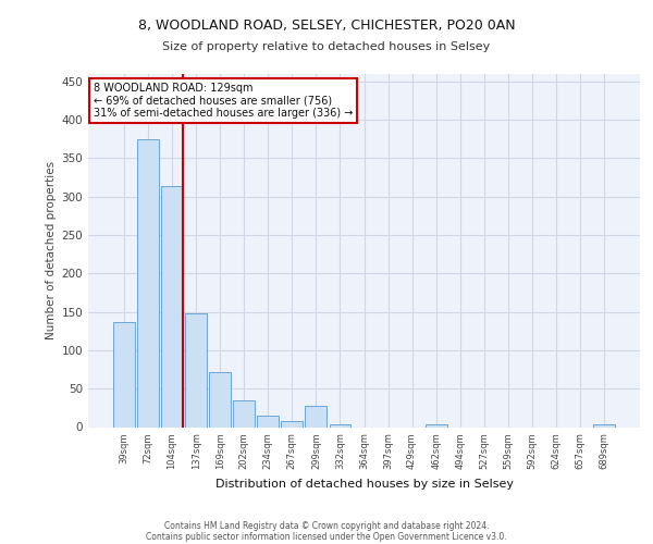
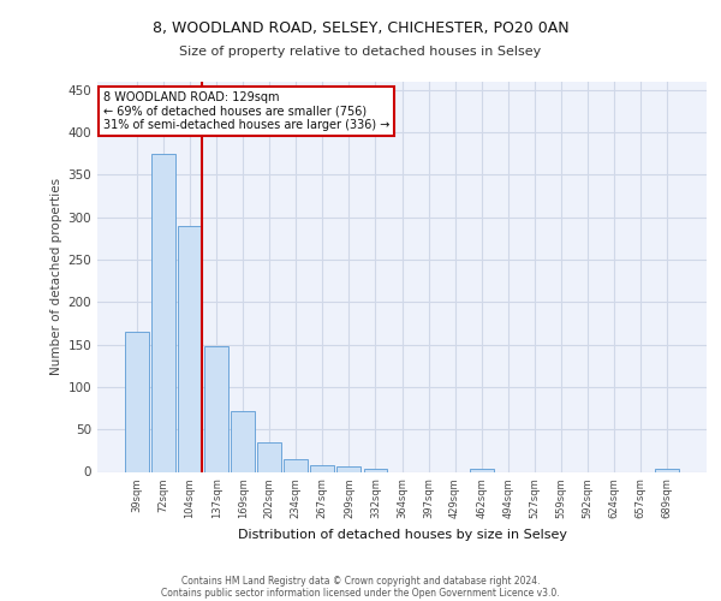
39sqm: 136 -> 165
104sqm: 314 -> 290
299sqm: 28 -> 6
